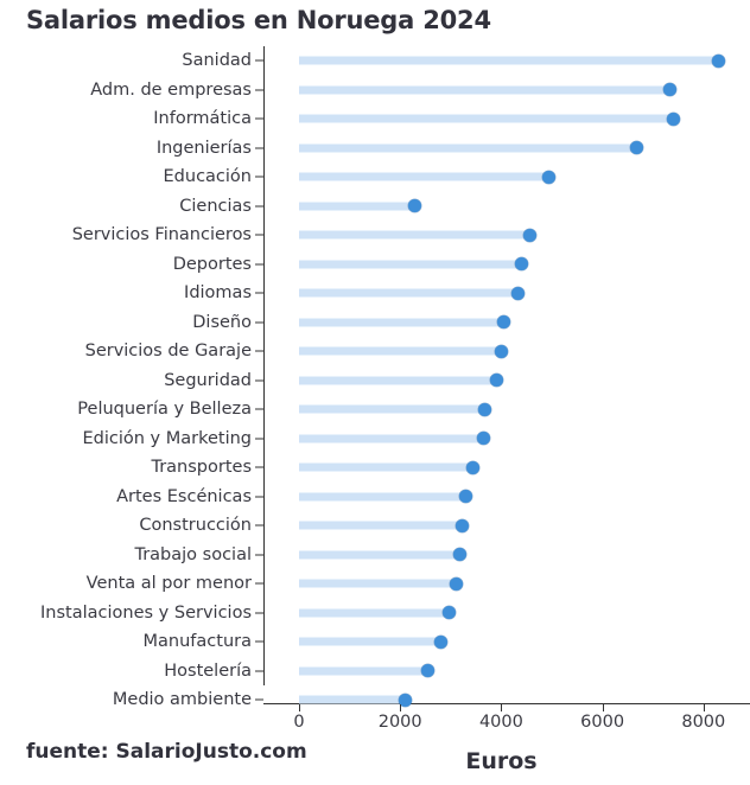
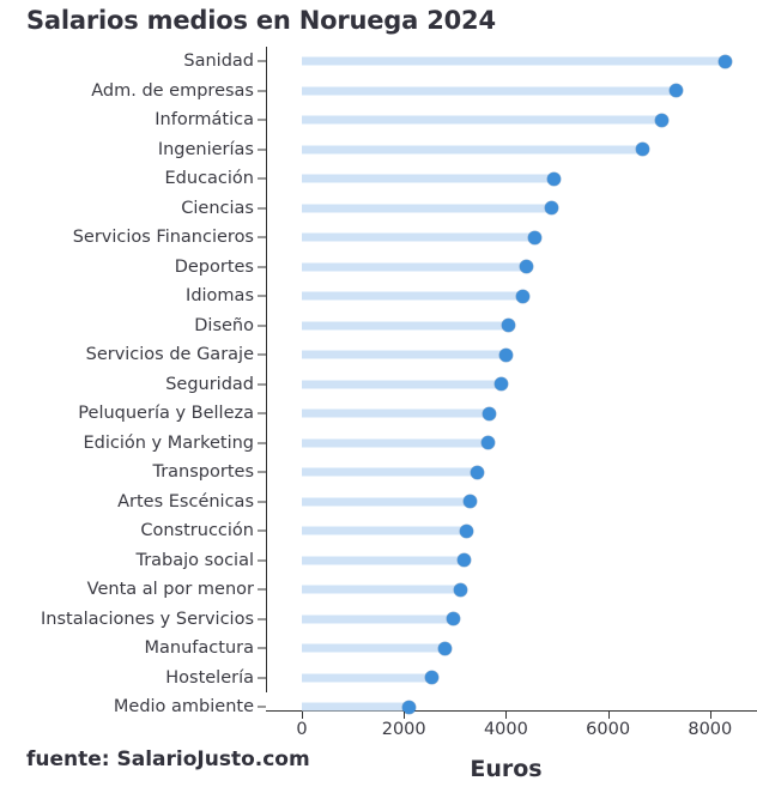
Informática: 7400 -> 7100
Ciencias: 2300 -> 4900
